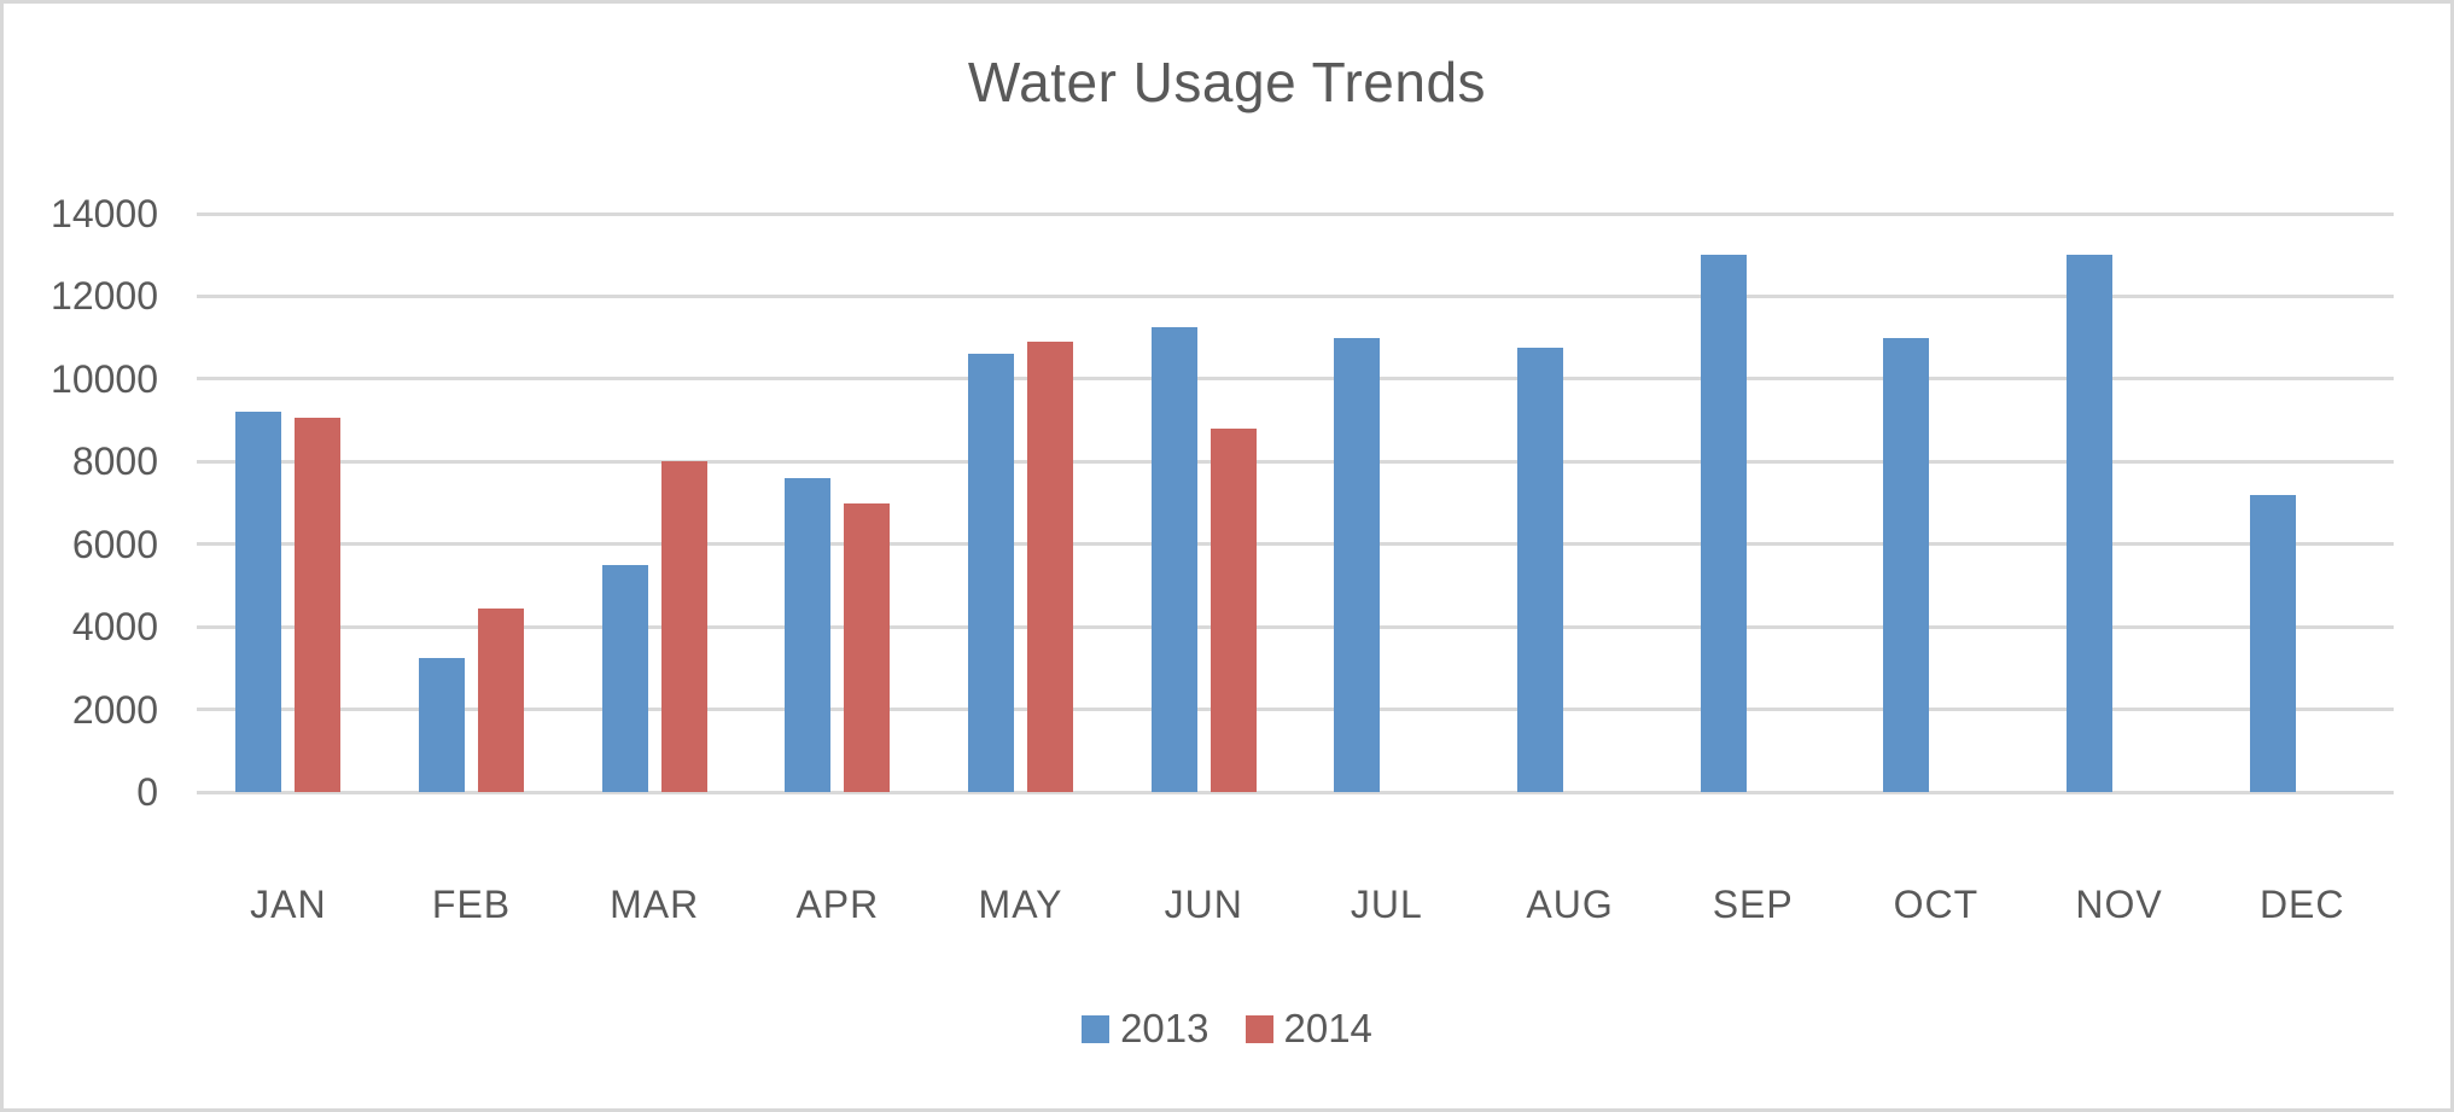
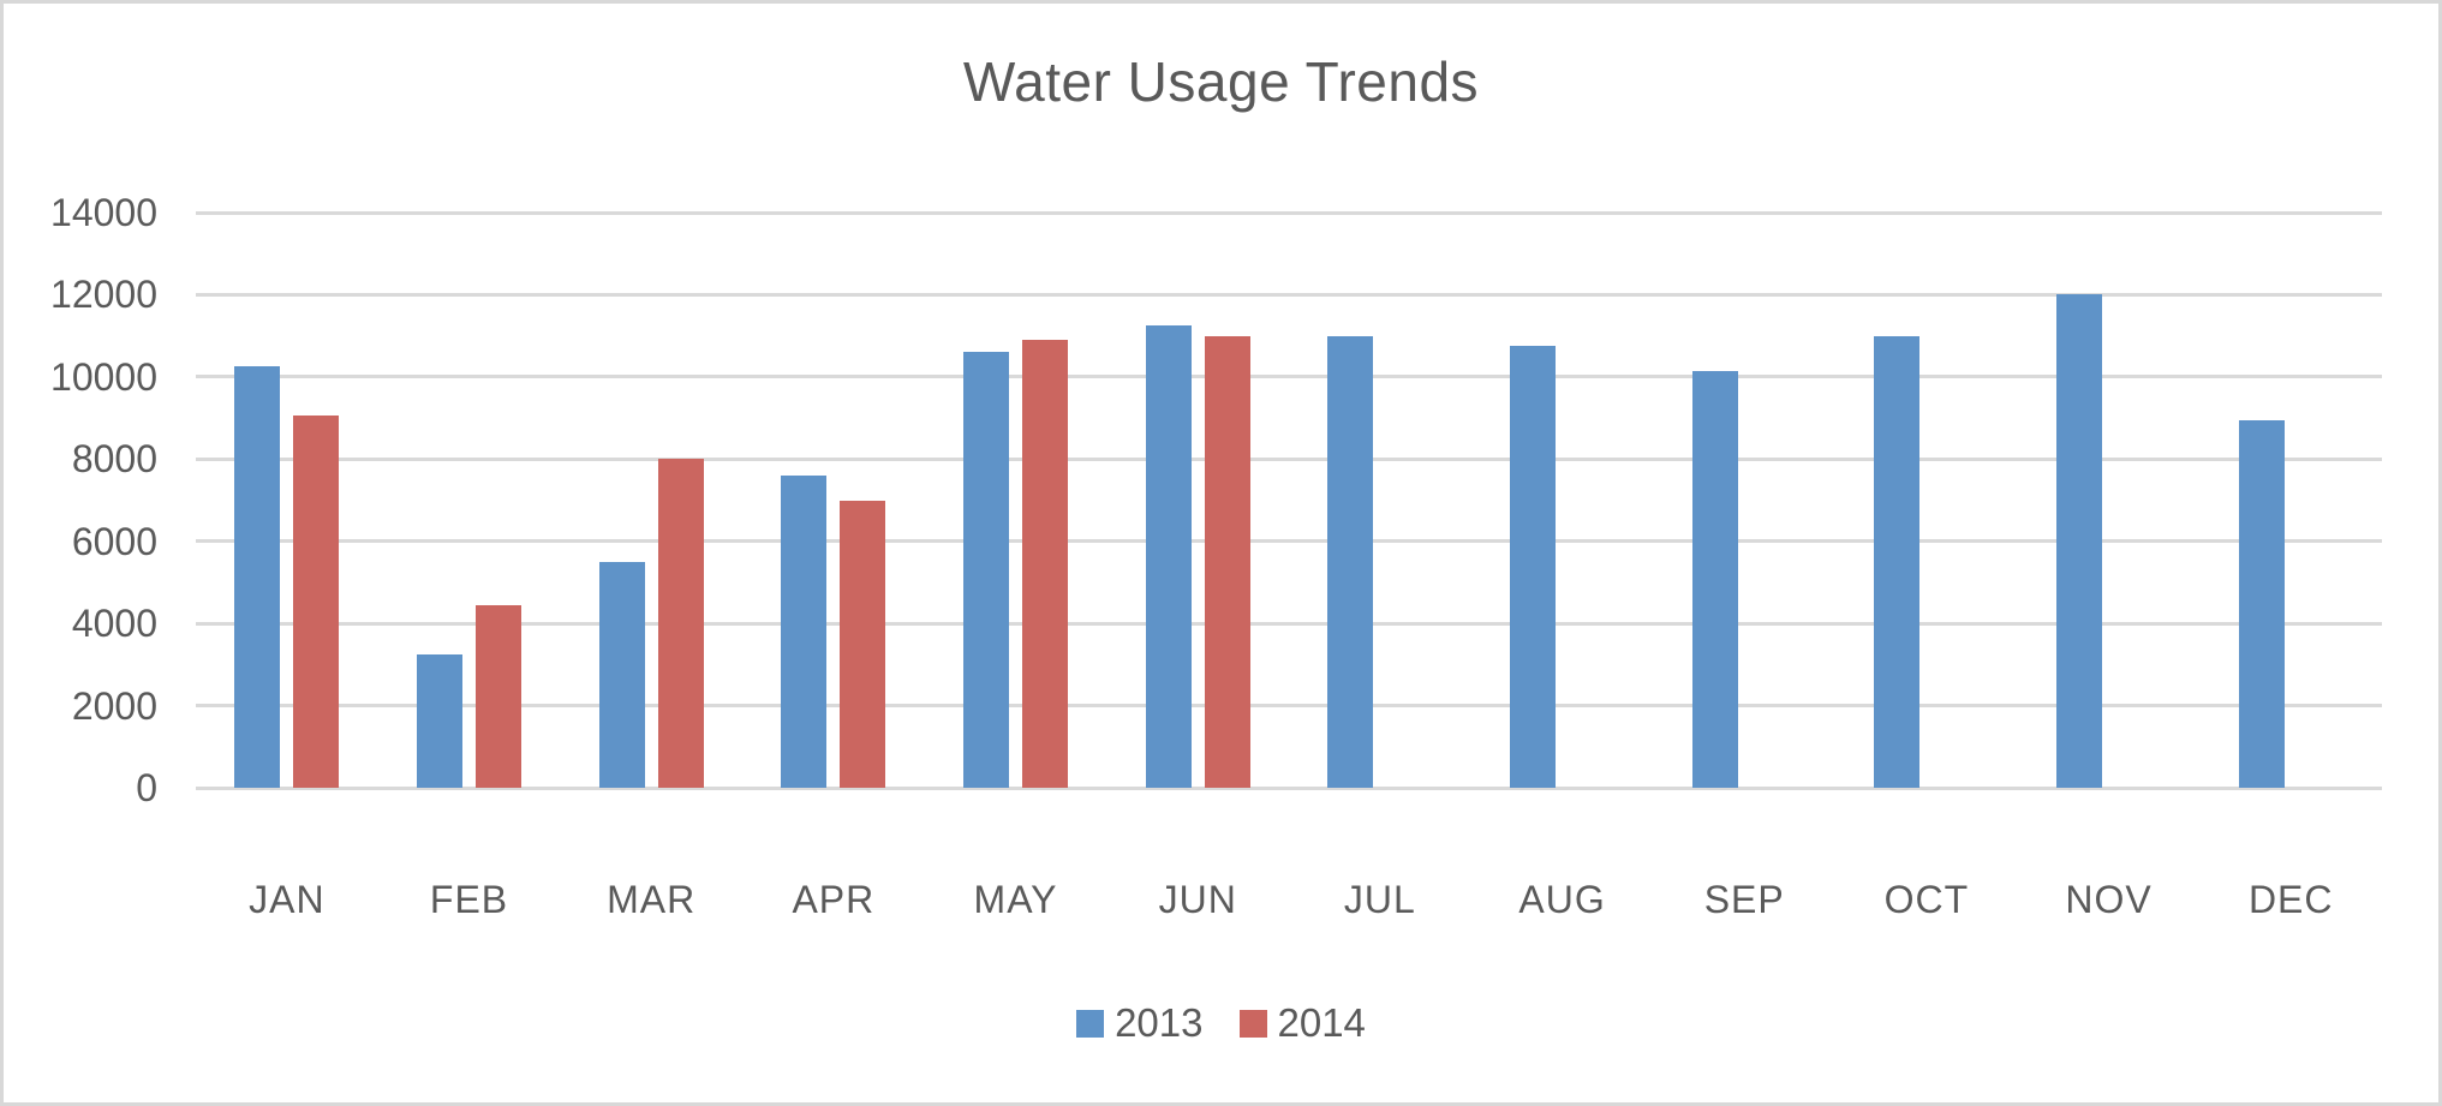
2013/JAN: 9200 -> 10200
2014/JUN: 8800 -> 11000
2013/SEP: 13000 -> 10200
2013/NOV: 13000 -> 12000
2013/DEC: 7200 -> 9000
